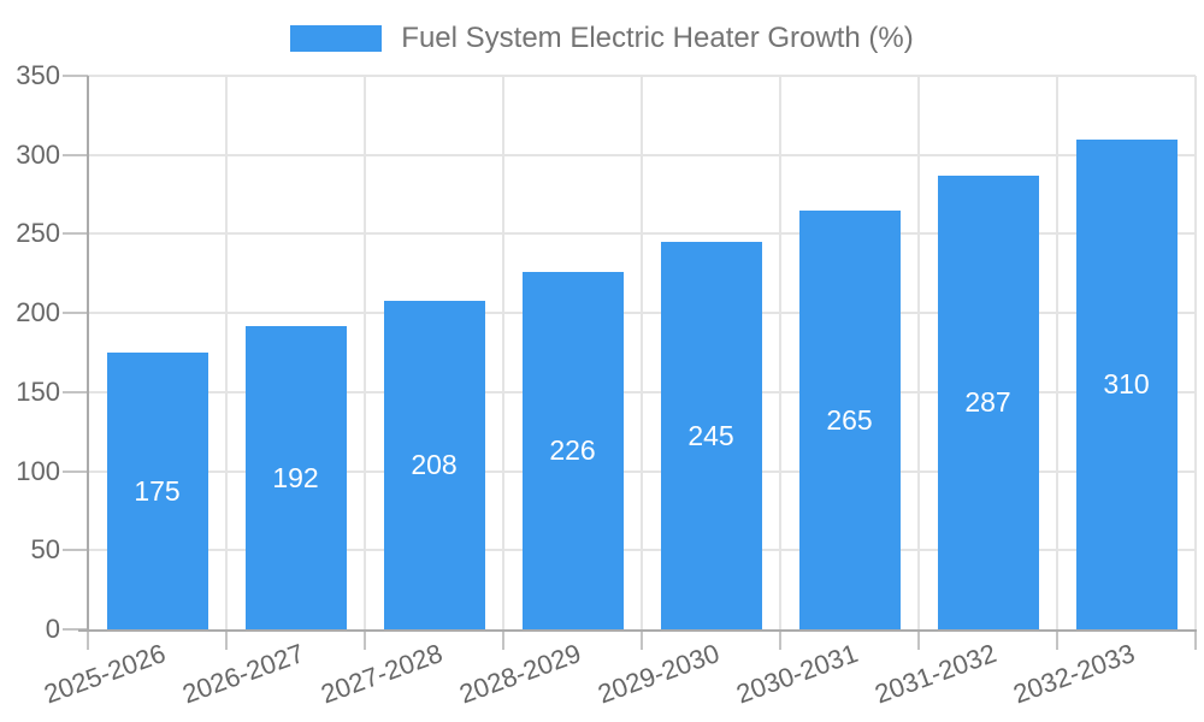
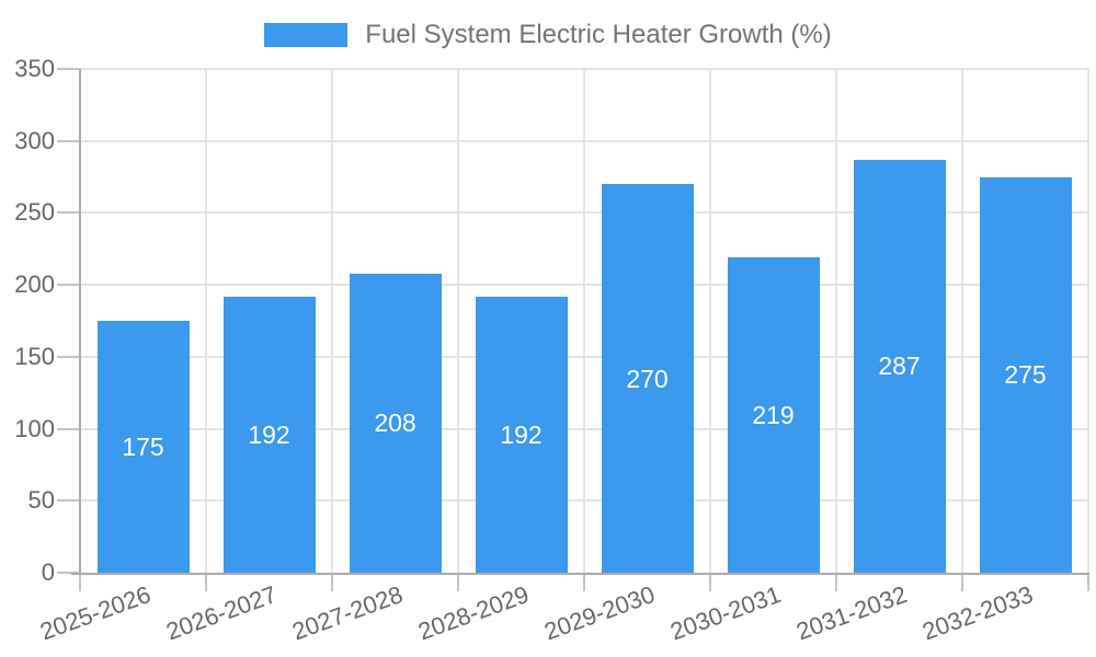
2028-2029: 226 -> 192
2029-2030: 245 -> 270
2030-2031: 265 -> 219
2032-2033: 310 -> 275
